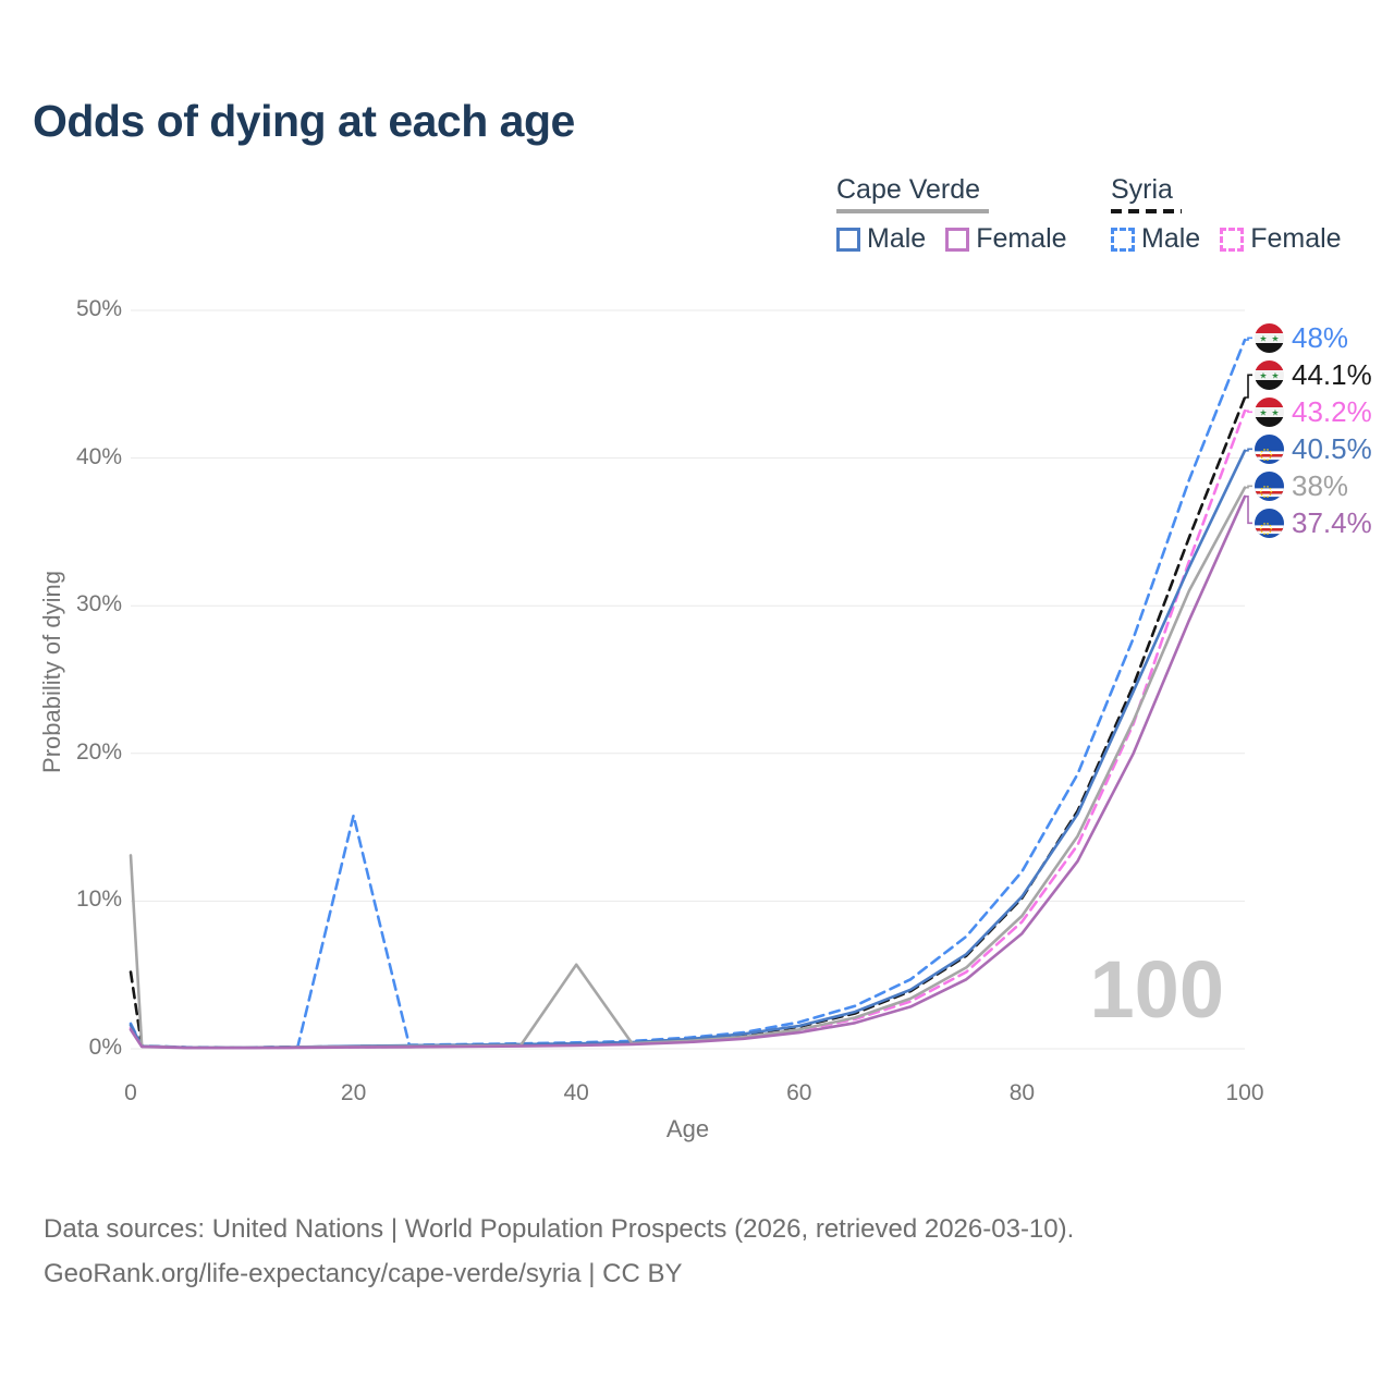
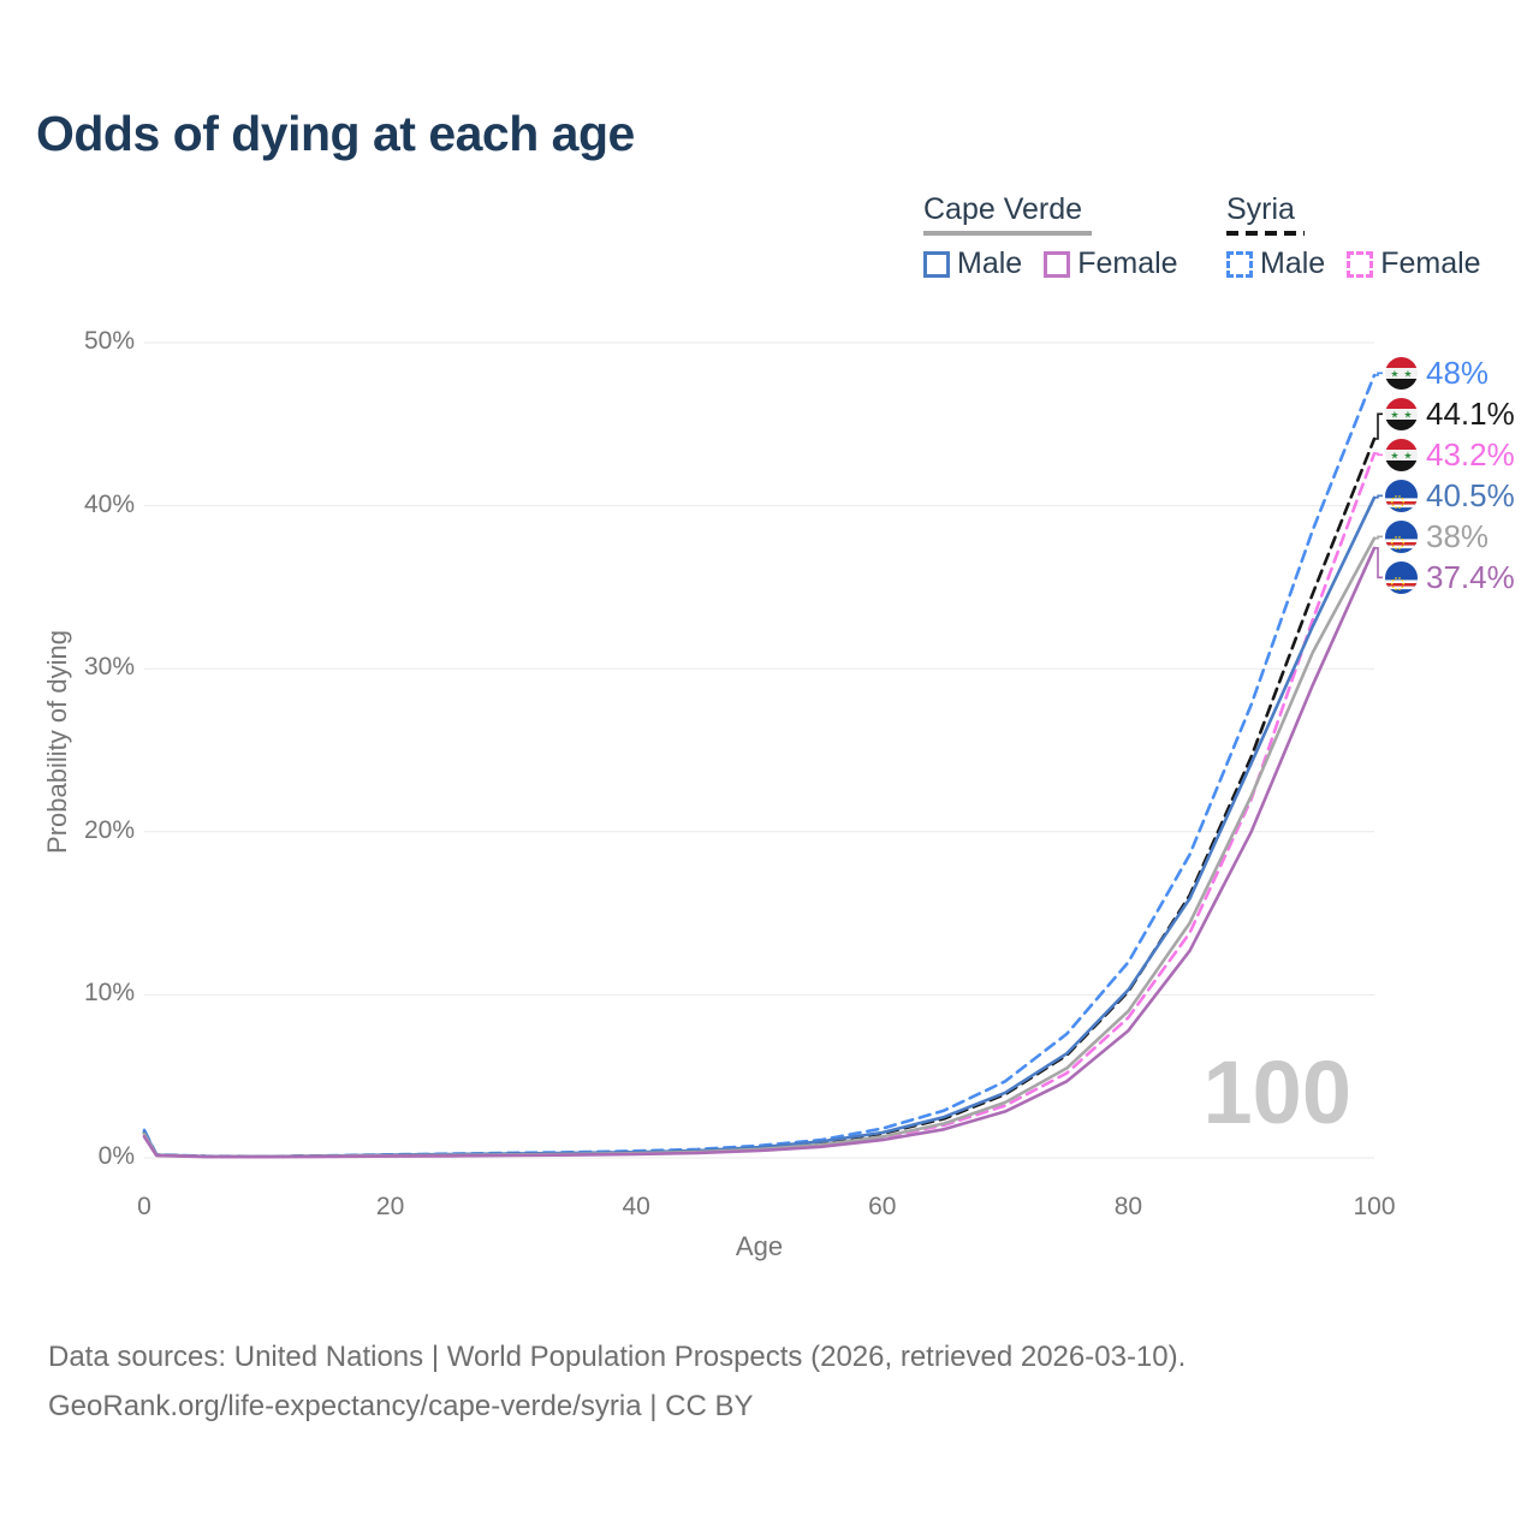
Syria/0: 5.2% -> 1.6%
Cape Verde/0: 13.1% -> 1.4%
Syria Male/20: 15.8% -> 0.2%
Cape Verde/40: 5.7% -> 0.3%
